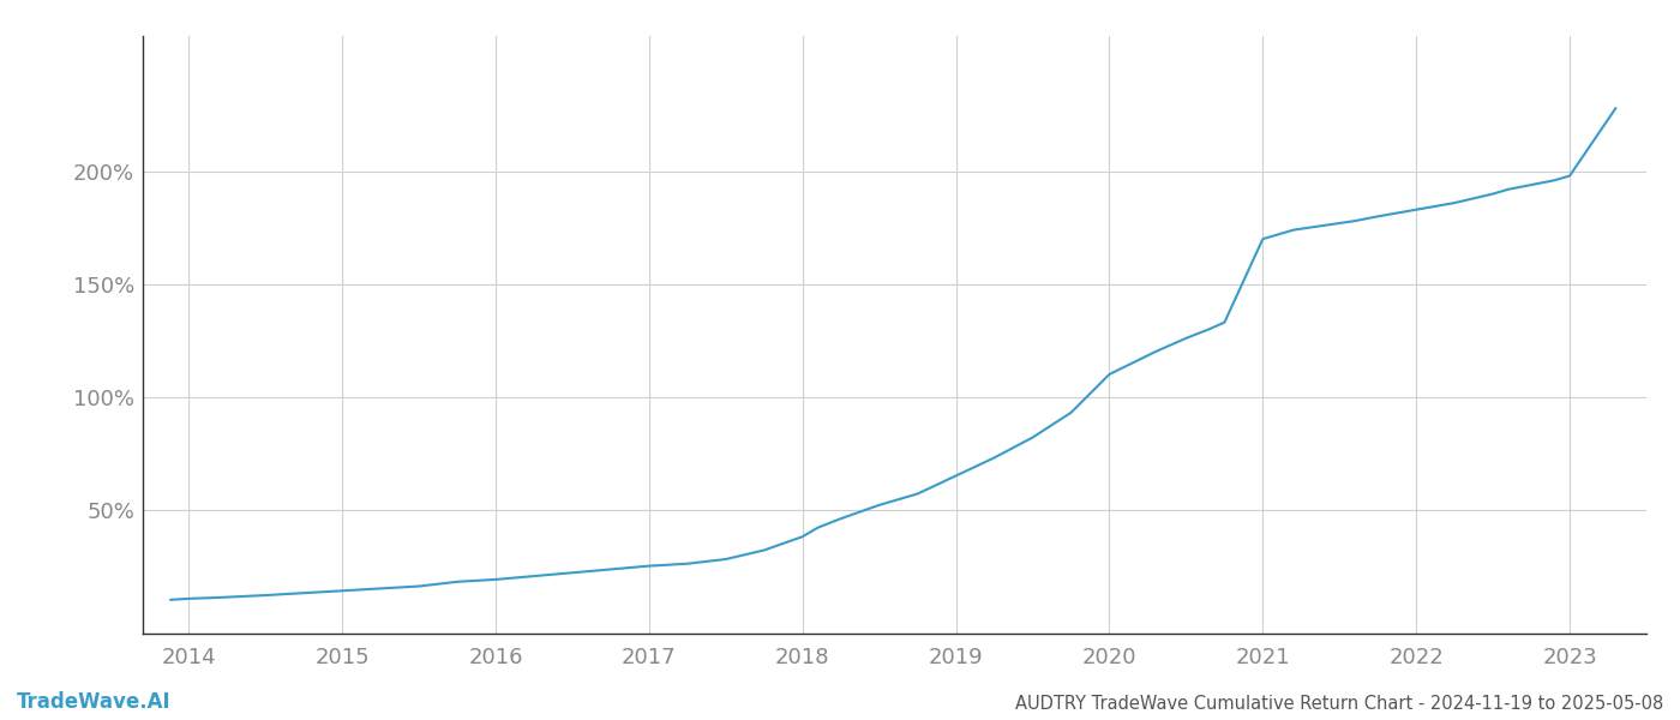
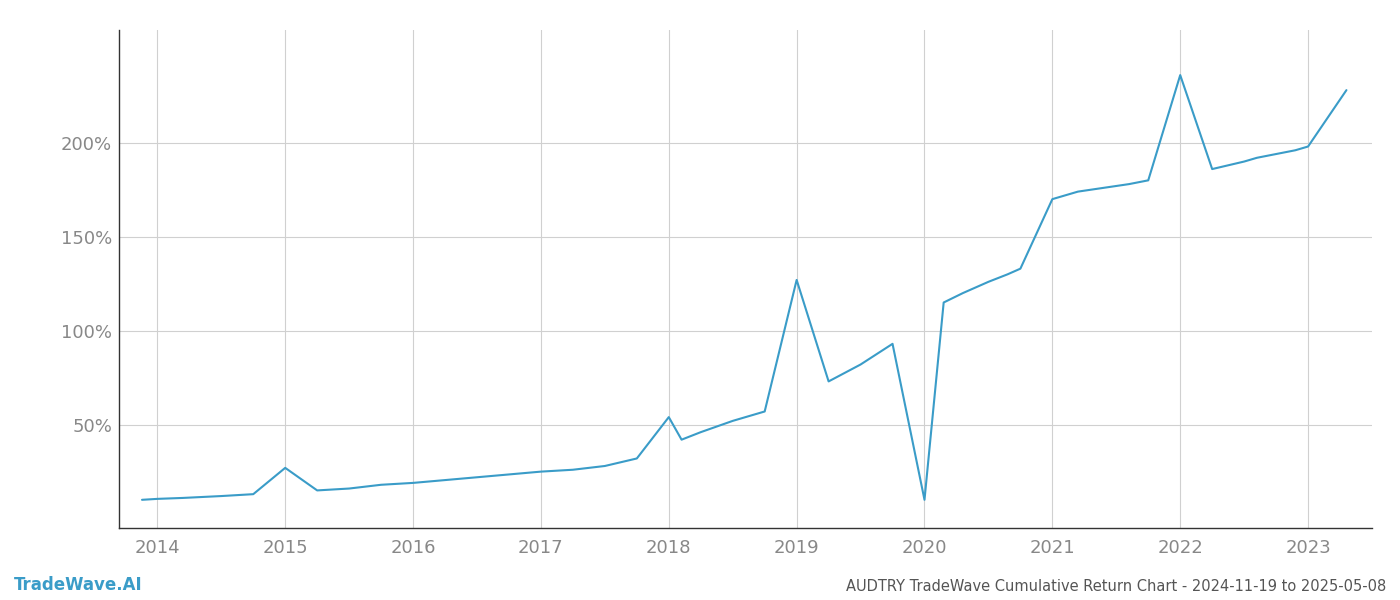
2015: 14% -> 27%
2018: 38% -> 54%
2019: 65% -> 127%
2020: 110% -> 10%
2022: 183% -> 236%
